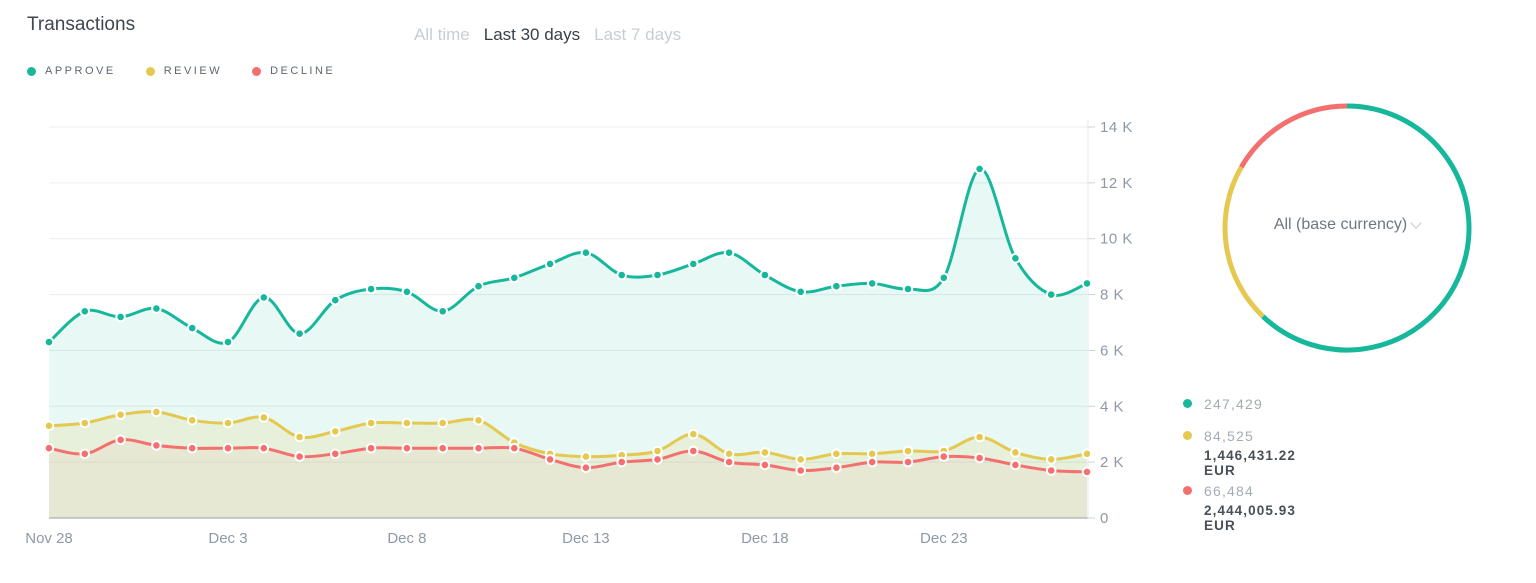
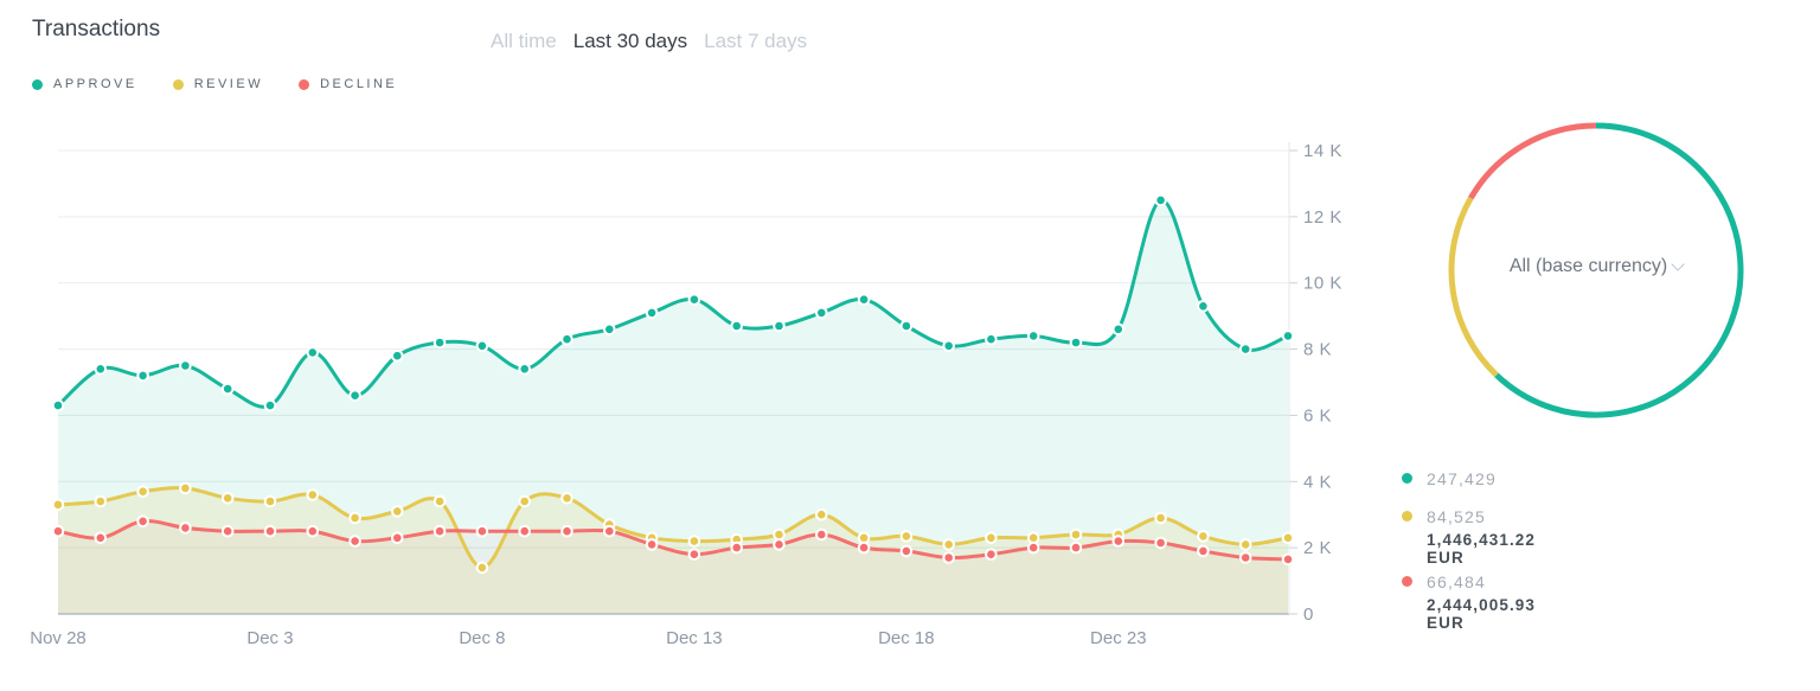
REVIEW/Dec 8: 3.4K -> 1.4K
